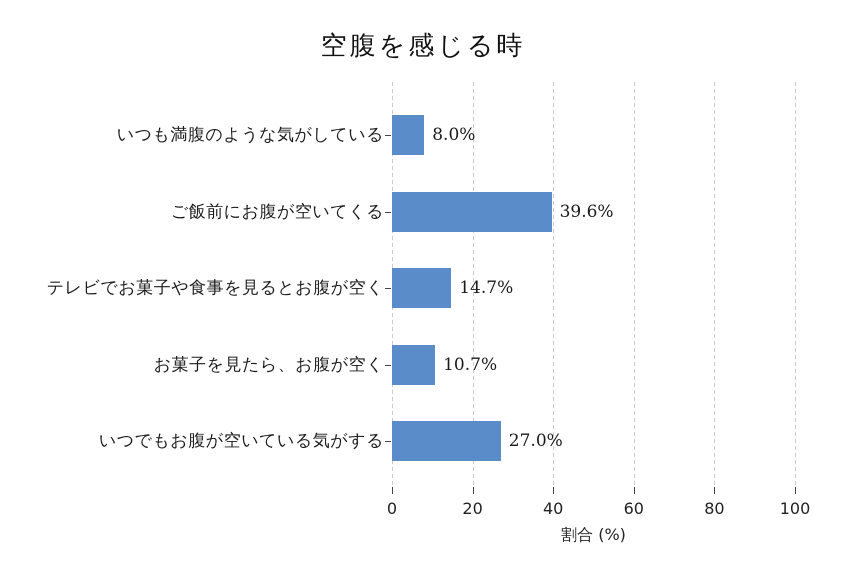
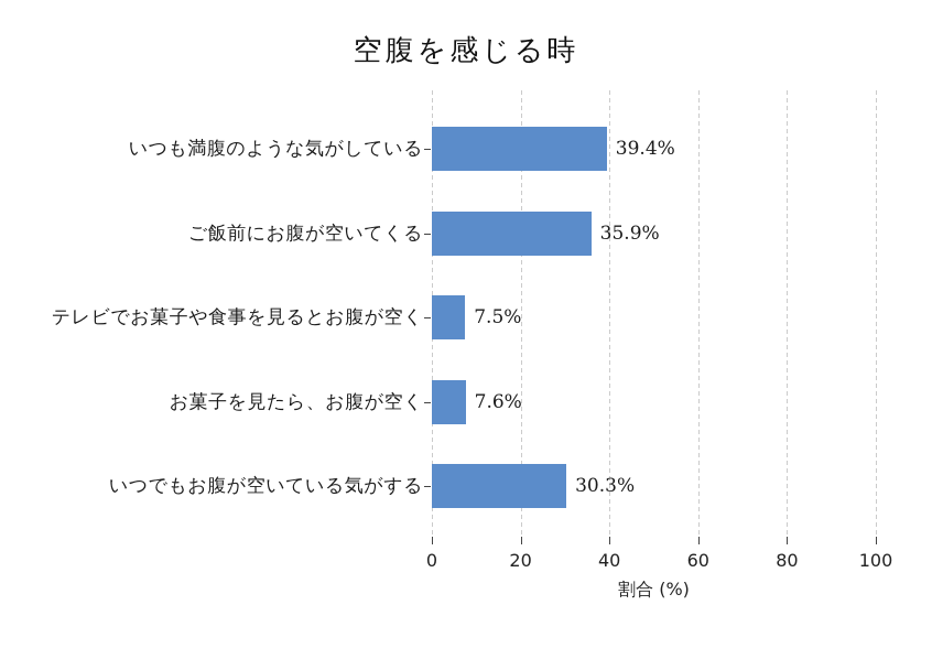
いつも満腹のような気がしている: 8.0% -> 39.4%
ご飯前にお腹が空いてくる: 39.6% -> 35.9%
テレビでお菓子や食事を見るとお腹が空く: 14.7% -> 7.5%
お菓子を見たら、お腹が空く: 10.7% -> 7.6%
いつでもお腹が空いている気がする: 27.0% -> 30.3%
